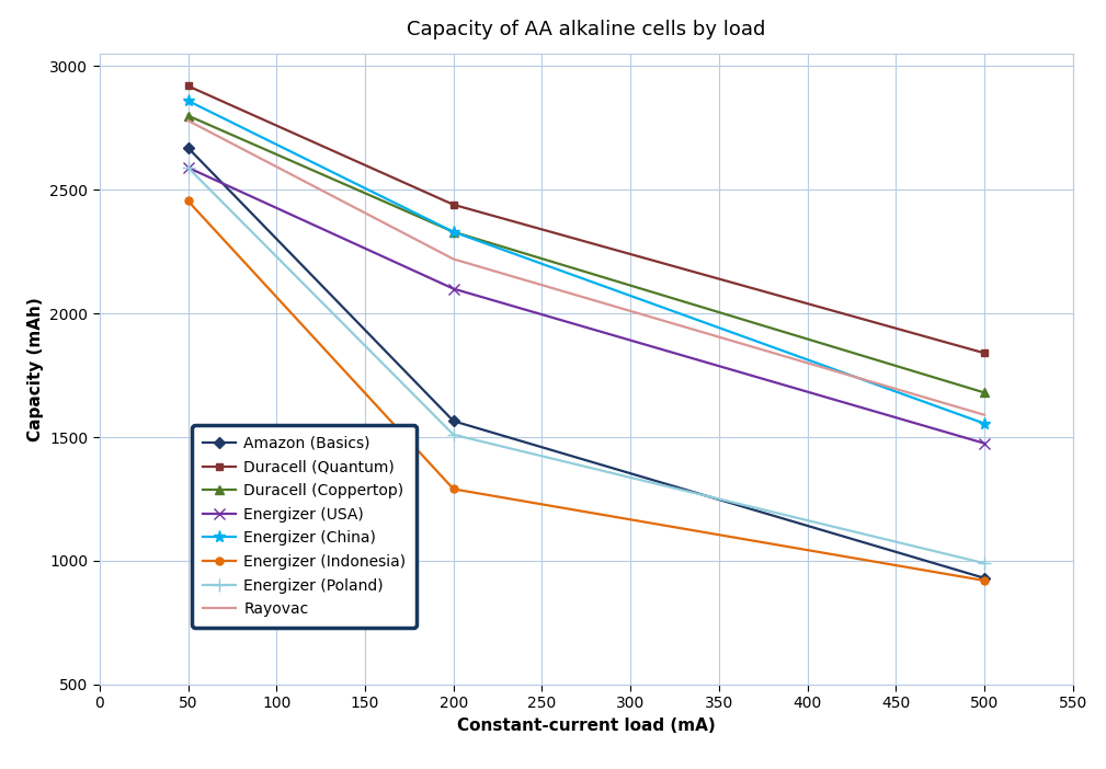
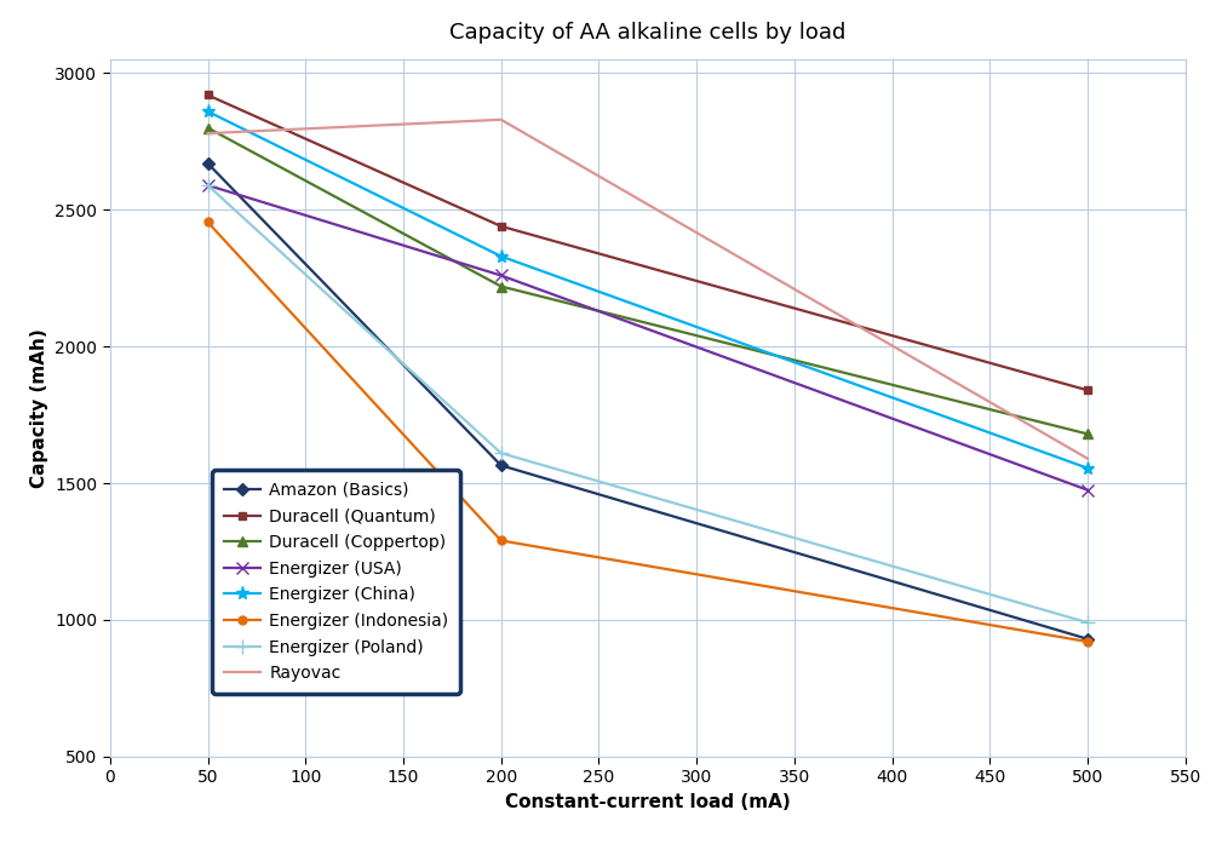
Duracell (Coppertop)/200: 2330 -> 2220
Energizer (USA)/200: 2100 -> 2260
Energizer (Poland)/200: 1510 -> 1610
Rayovac/200: 2220 -> 2830
